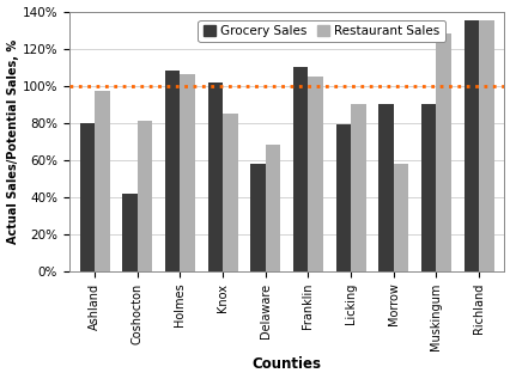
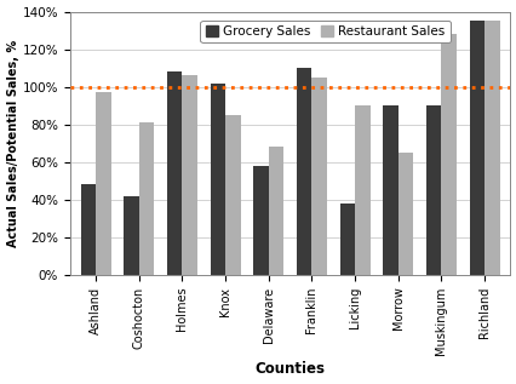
Grocery Sales/Ashland: 80% -> 48%
Grocery Sales/Licking: 79% -> 38%
Restaurant Sales/Morrow: 58% -> 65%
